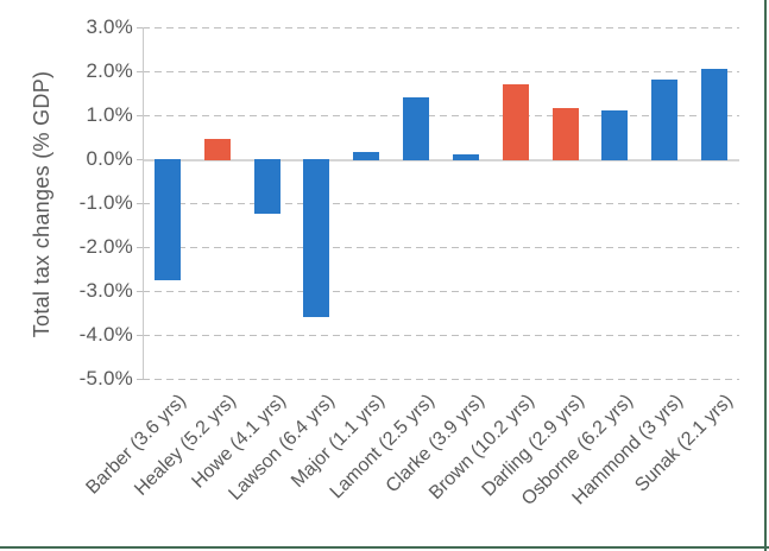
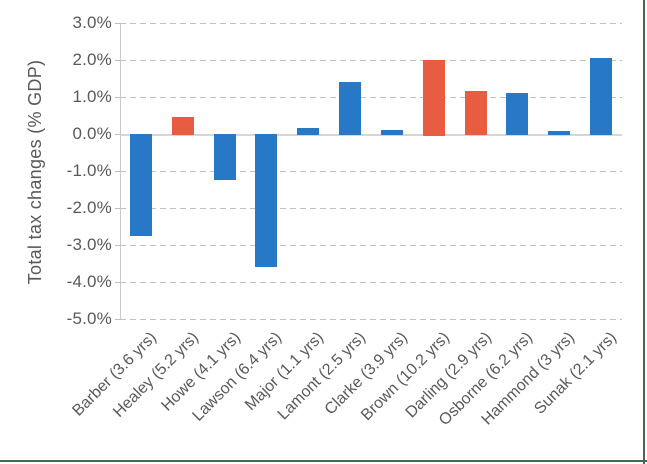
Brown (10.2 yrs): 1.7% -> 2.0%
Hammond (3 yrs): 1.8% -> 0.1%
